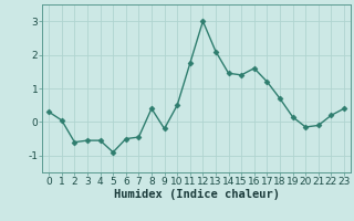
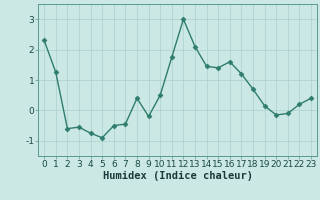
0: 0.30 -> 2.30
1: 0.05 -> 1.25
4: -0.55 -> -0.75
